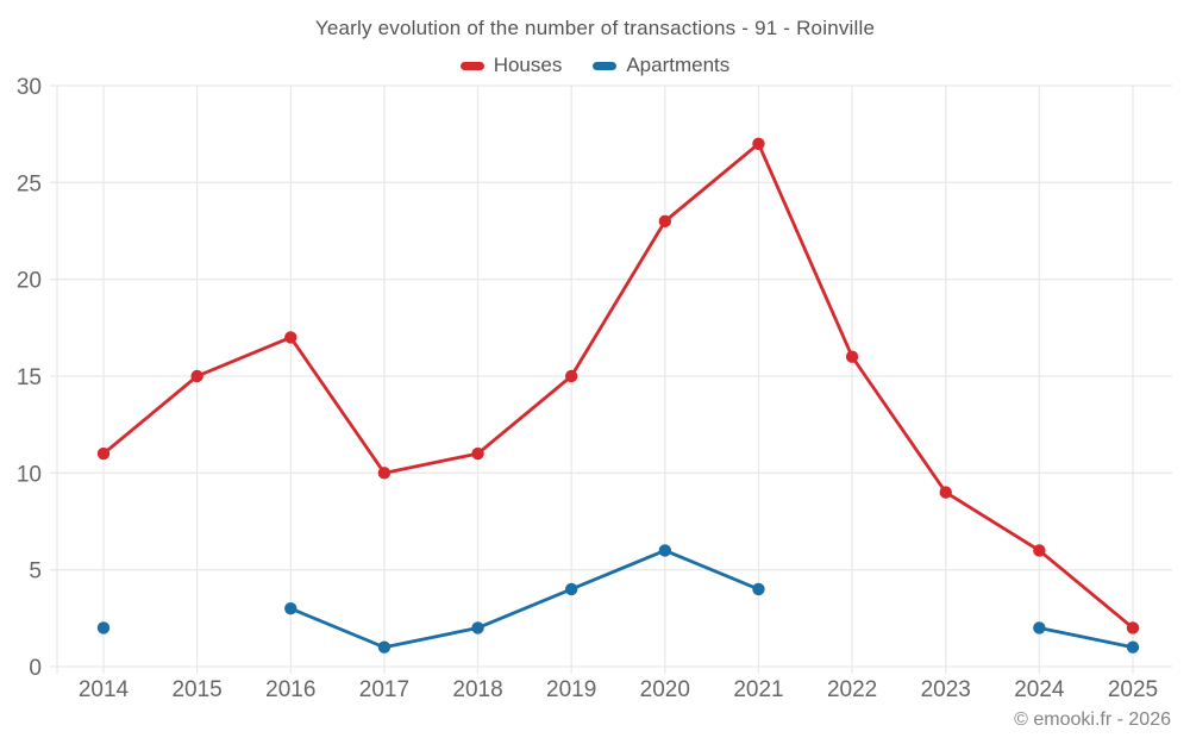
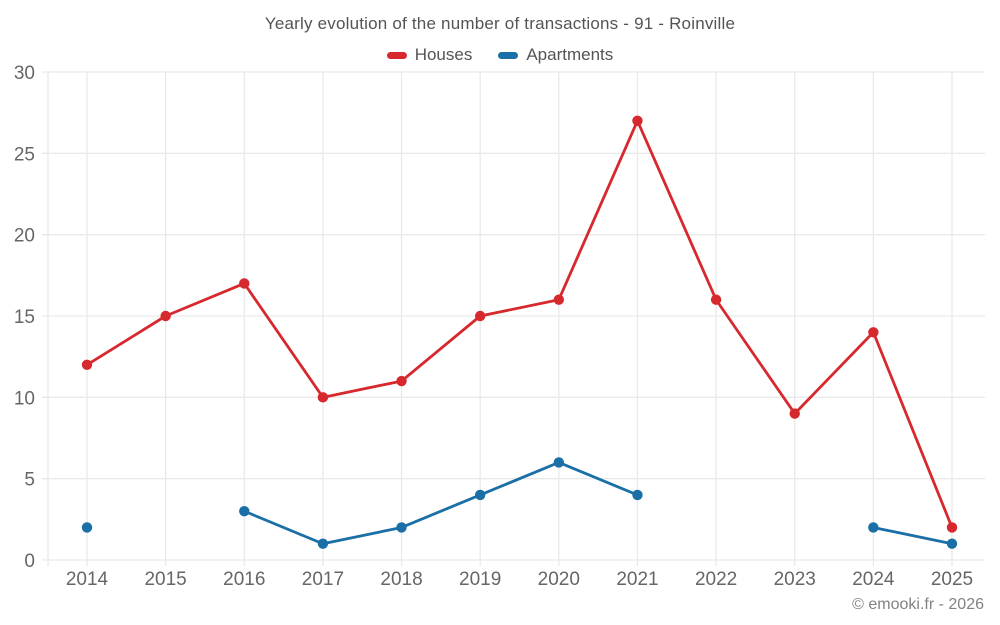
Houses/2014: 11 -> 12
Houses/2020: 23 -> 16
Houses/2024: 6 -> 14
